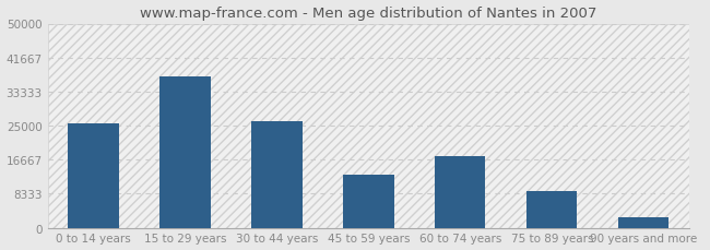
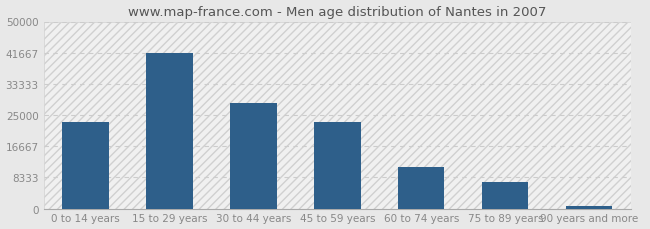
0 to 14 years: 25500 -> 23200
15 to 29 years: 37000 -> 41700
30 to 44 years: 26000 -> 28200
45 to 59 years: 13000 -> 23200
60 to 74 years: 17500 -> 11200
75 to 89 years: 9000 -> 7200
90 years and more: 2500 -> 700
